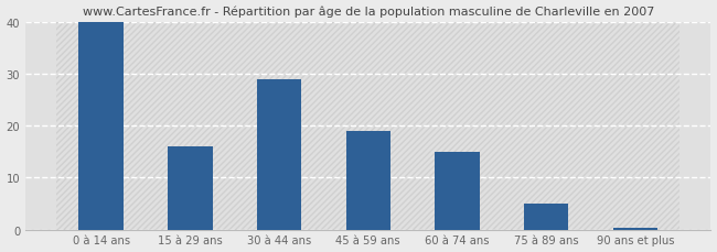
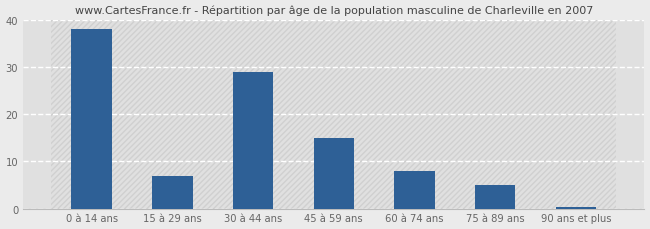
0 à 14 ans: 40.0 -> 38.0
15 à 29 ans: 16.0 -> 7.0
45 à 59 ans: 19.0 -> 15.0
60 à 74 ans: 15.0 -> 8.0
